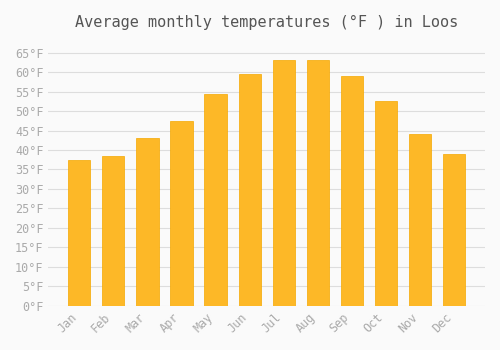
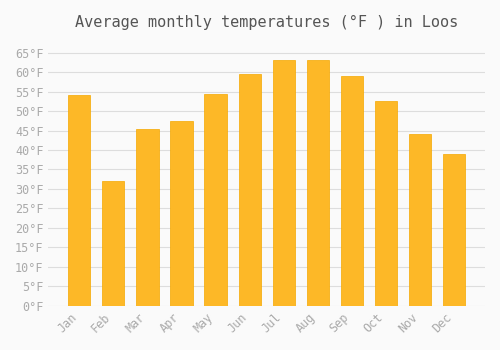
Jan: 37.5°F -> 54.0°F
Feb: 38.5°F -> 32.0°F
Mar: 43.0°F -> 45.5°F
